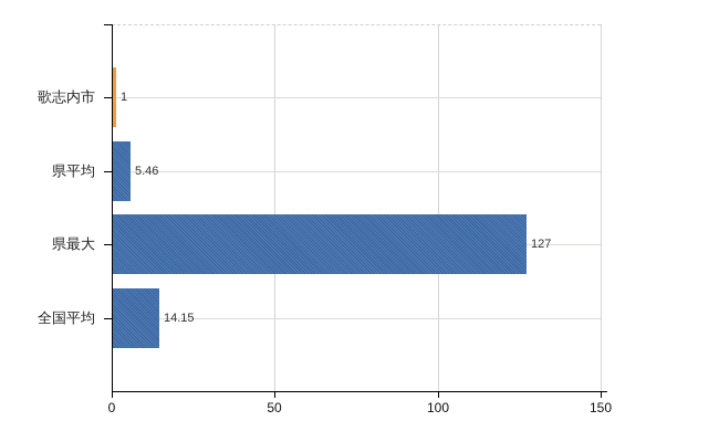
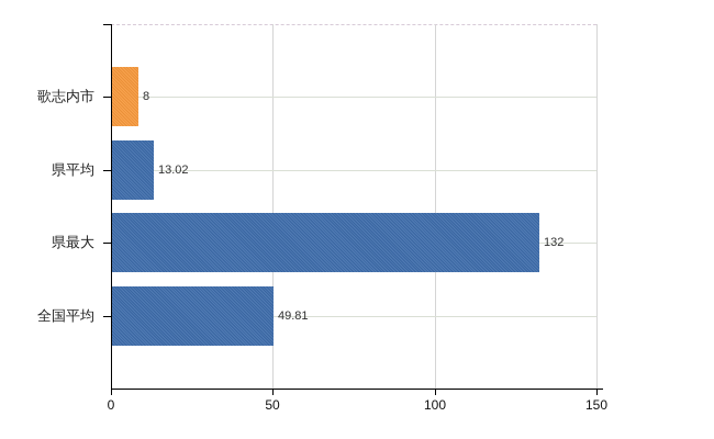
歌志内市: 1 -> 8
県平均: 5.46 -> 13.02
県最大: 127 -> 132
全国平均: 14.15 -> 49.81
